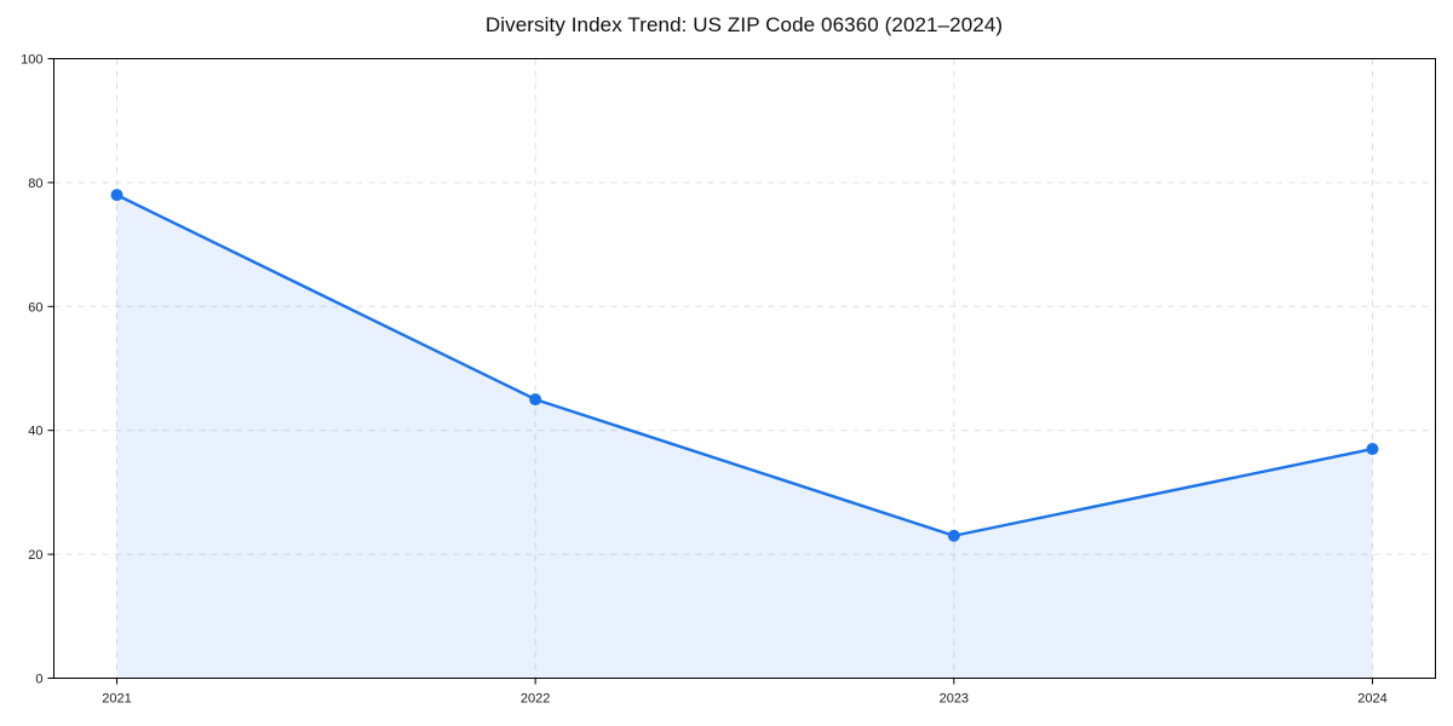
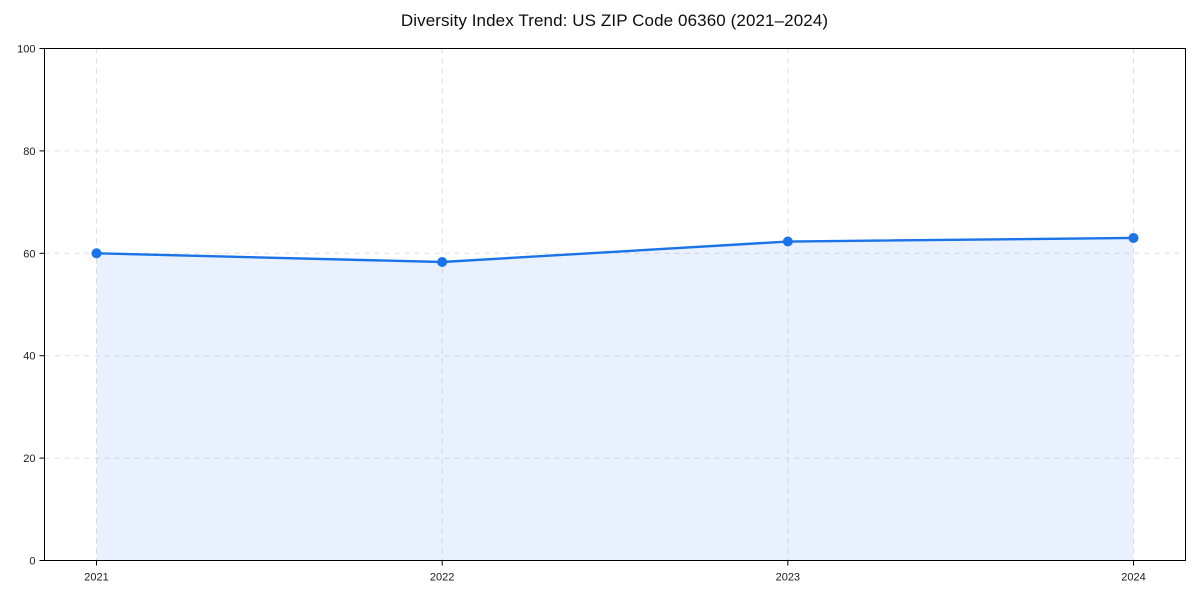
2021: 78 -> 60
2022: 45 -> 58
2023: 23 -> 62
2024: 37 -> 63
